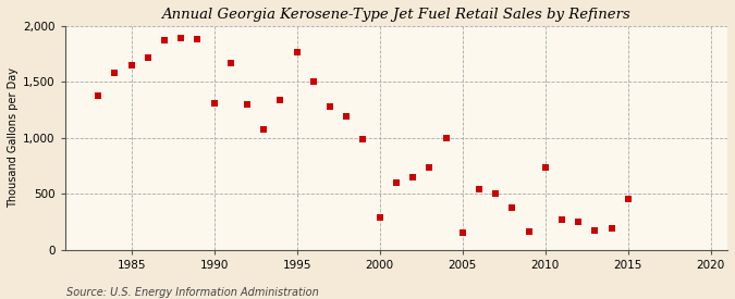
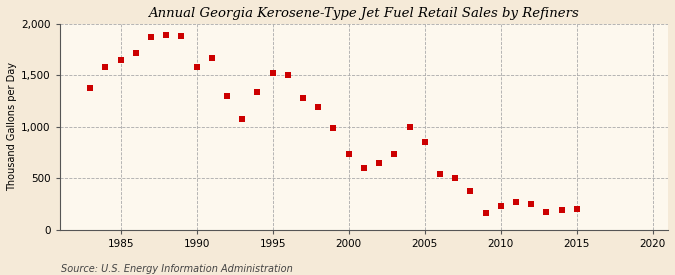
1990: 1,310 -> 1,580
1995: 1,770 -> 1,520
2000: 290 -> 740
2005: 150 -> 850
2010: 740 -> 230
2015: 450 -> 200
